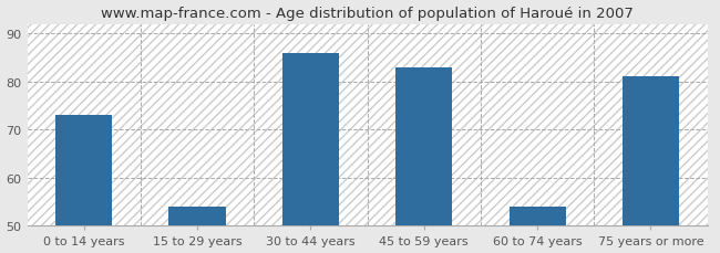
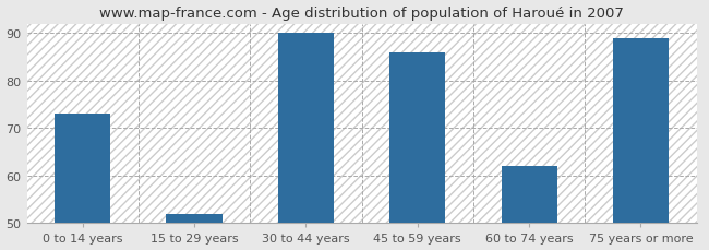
15 to 29 years: 54 -> 52
30 to 44 years: 86 -> 90
45 to 59 years: 83 -> 86
60 to 74 years: 54 -> 62
75 years or more: 81 -> 89
